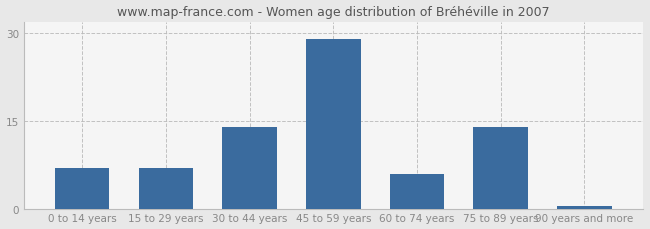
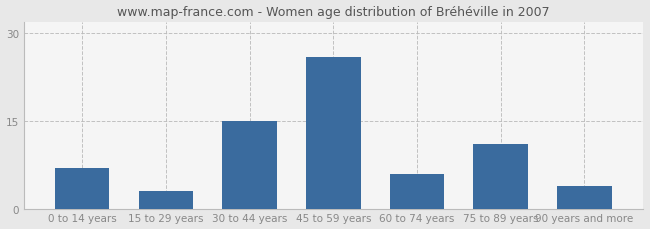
15 to 29 years: 7.0 -> 3.0
30 to 44 years: 14.0 -> 15.0
45 to 59 years: 29.0 -> 26.0
75 to 89 years: 14.0 -> 11.0
90 years and more: 0.5 -> 3.8
